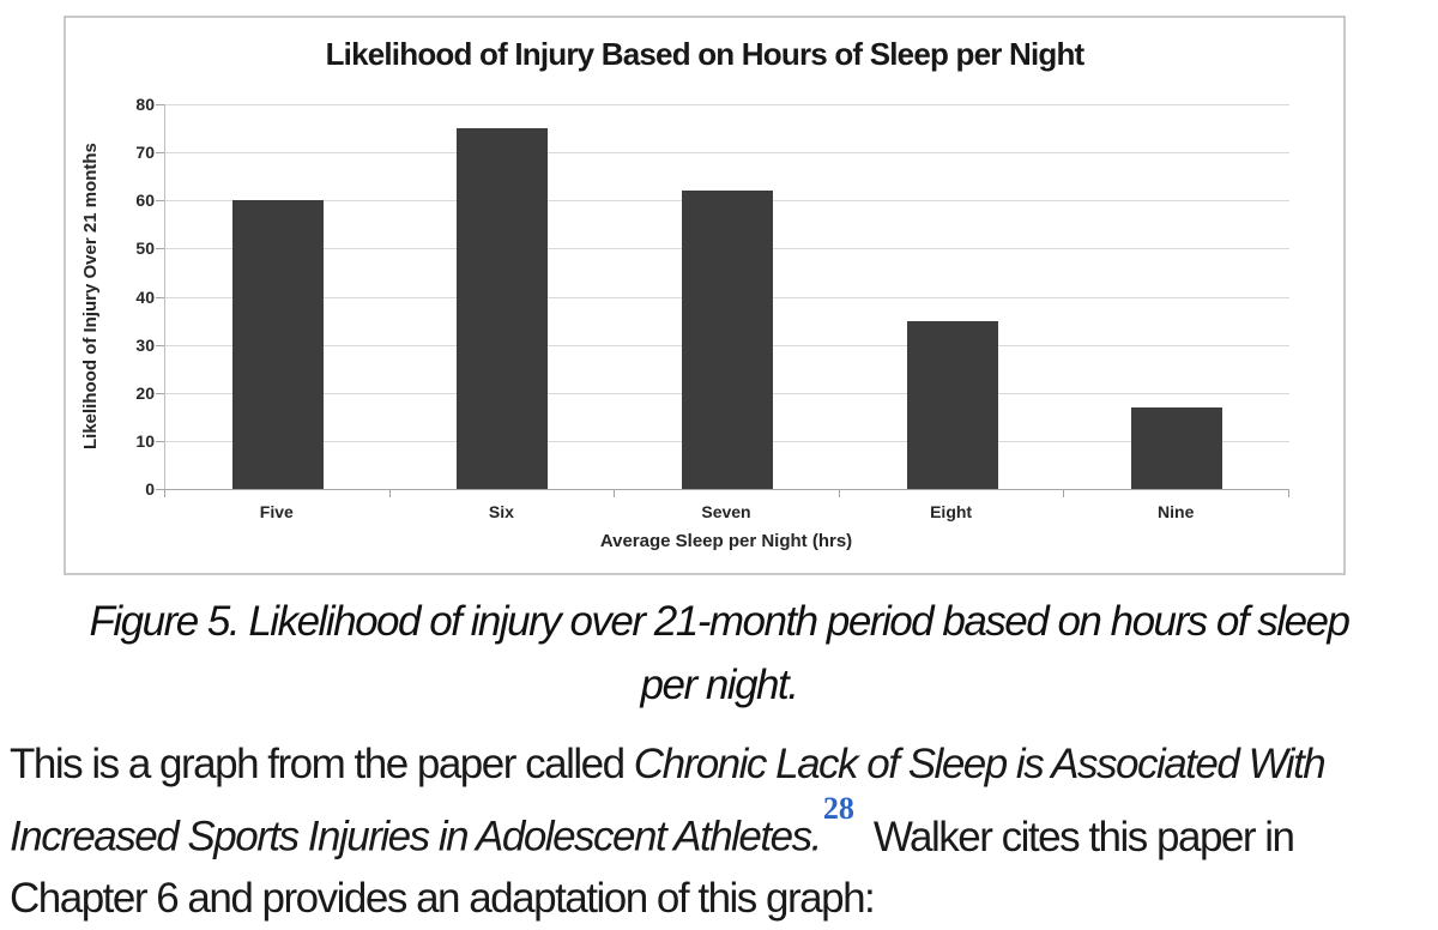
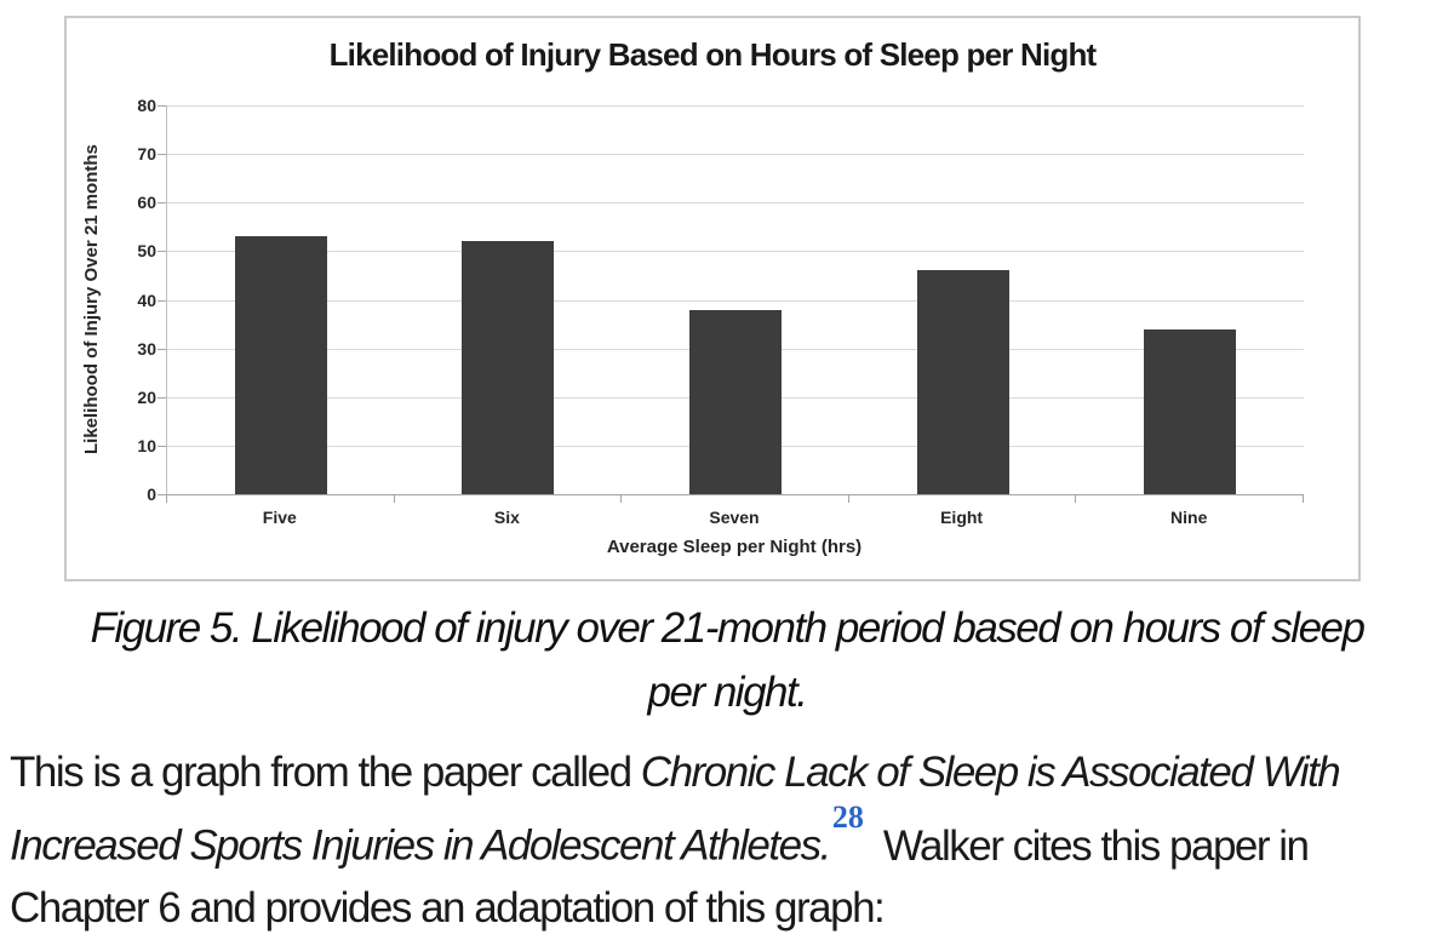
Five: 60 -> 53
Six: 75 -> 52
Seven: 62 -> 38
Eight: 35 -> 46
Nine: 17 -> 34
